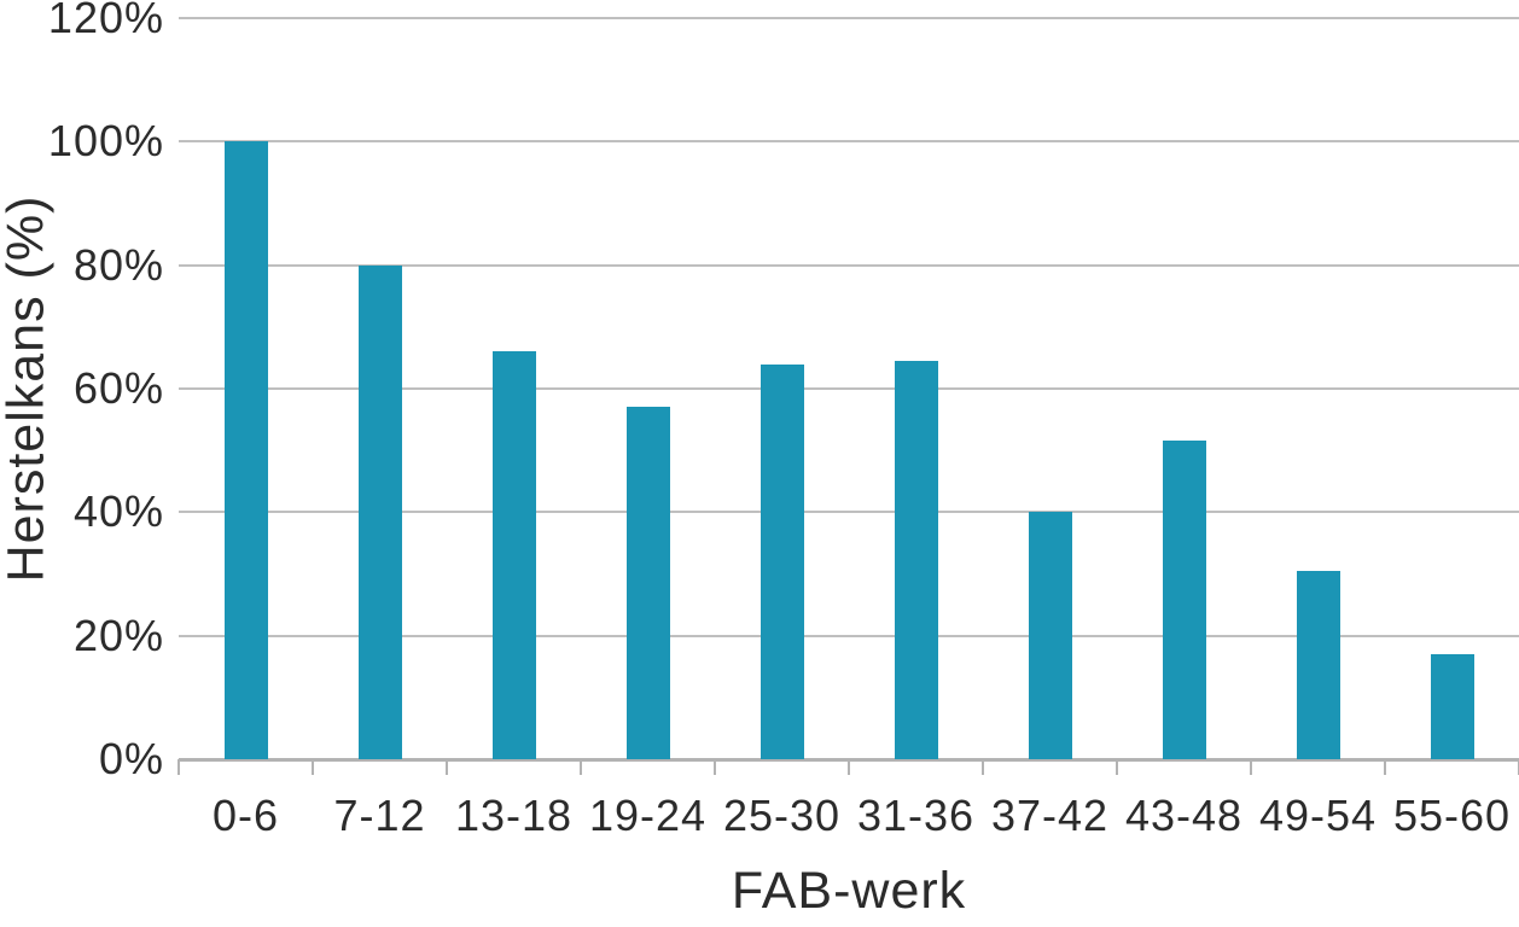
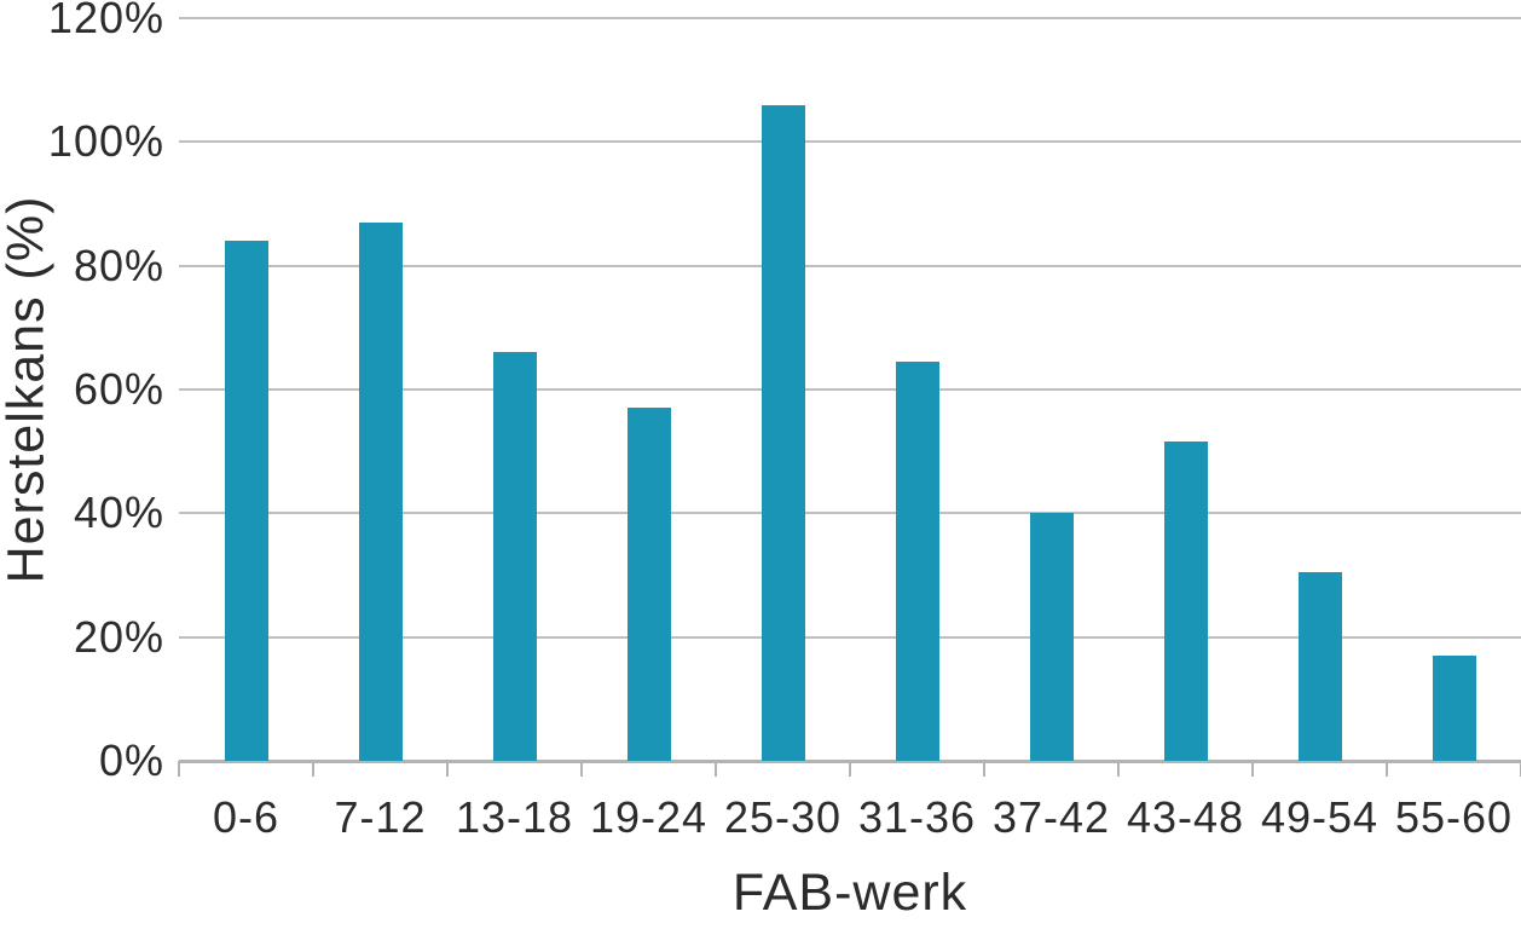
0-6: 100% -> 84%
7-12: 80% -> 87%
25-30: 64% -> 106%
